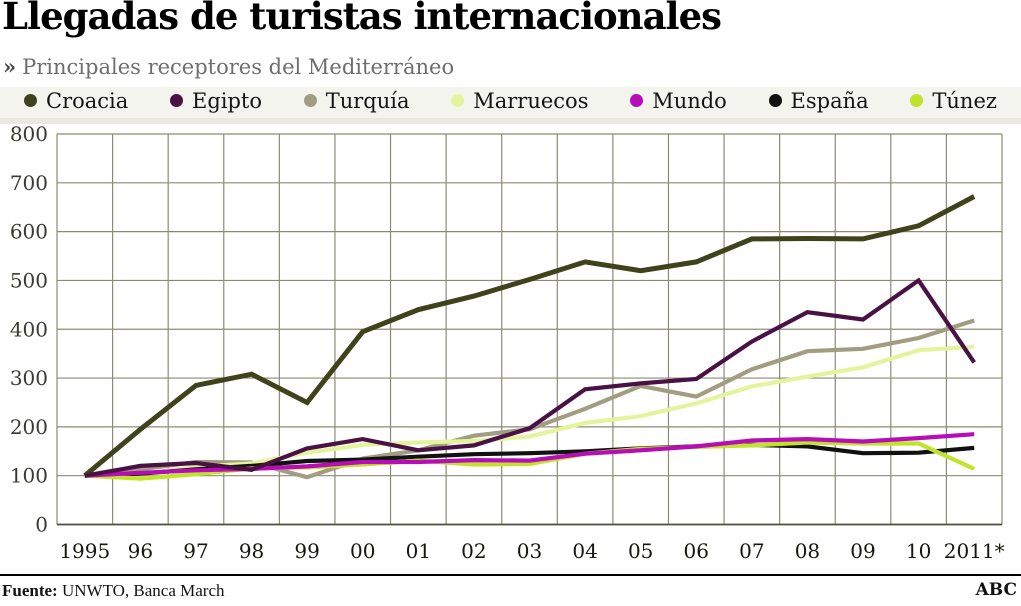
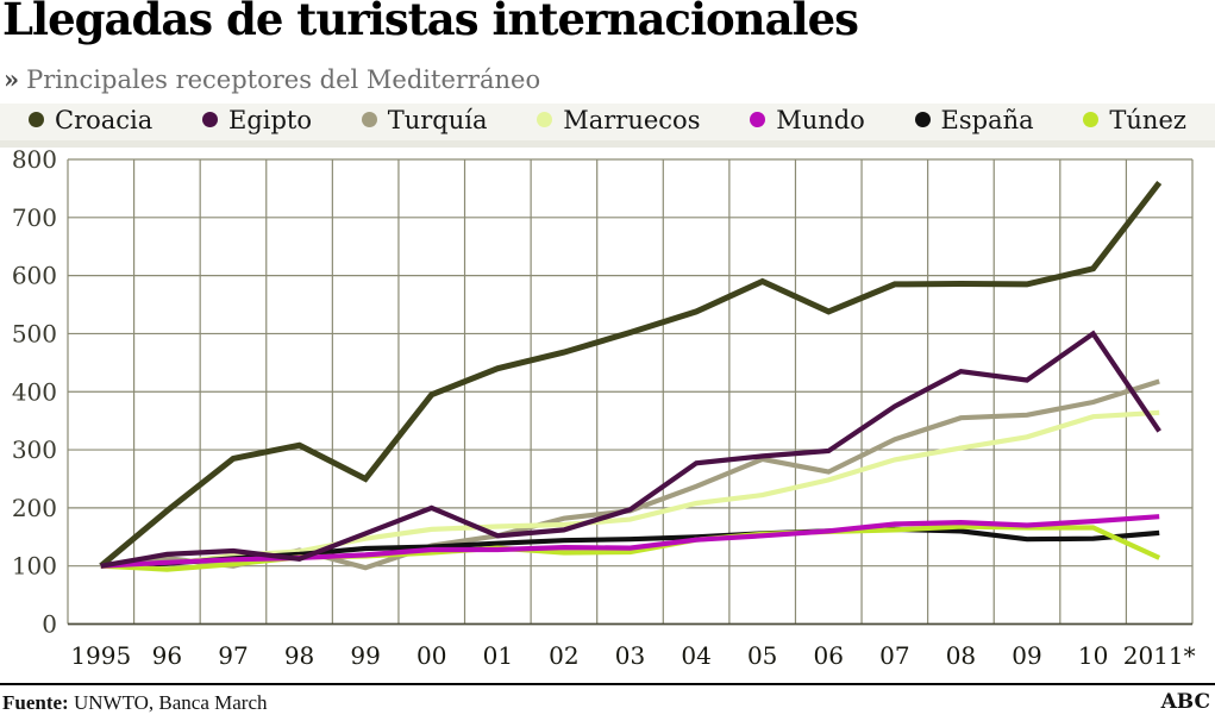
Turquía/97: 130 -> 100
Egipto/00: 180 -> 200
Croacia/05: 520 -> 590
Croacia/2011*: 670 -> 760
